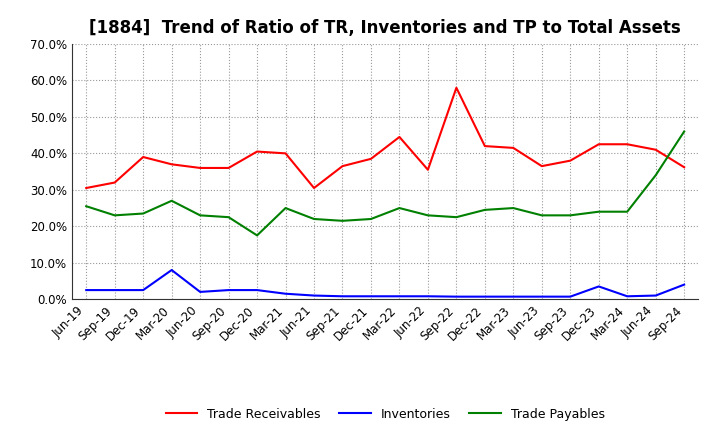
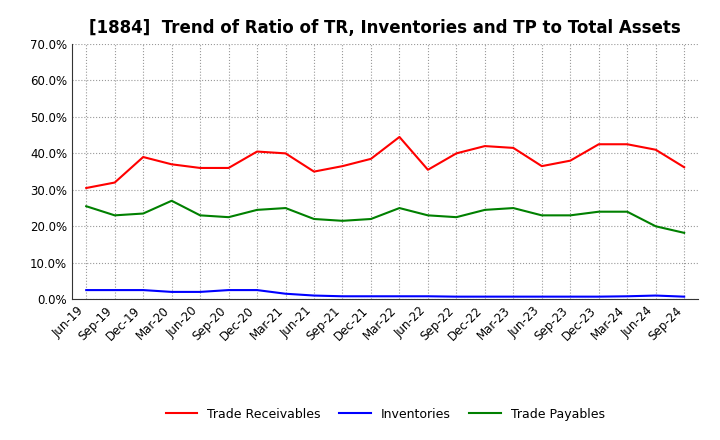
Inventories/Mar-20: 8.0% -> 2.0%
Trade Payables/Dec-20: 17.5% -> 24.5%
Trade Receivables/Jun-21: 30.5% -> 35.0%
Trade Receivables/Sep-22: 58.0% -> 40.0%
Inventories/Dec-23: 3.5% -> 0.7%
Trade Payables/Jun-24: 34.0% -> 20.0%
Inventories/Sep-24: 4.0% -> 0.7%
Trade Payables/Sep-24: 46.0% -> 18.2%
